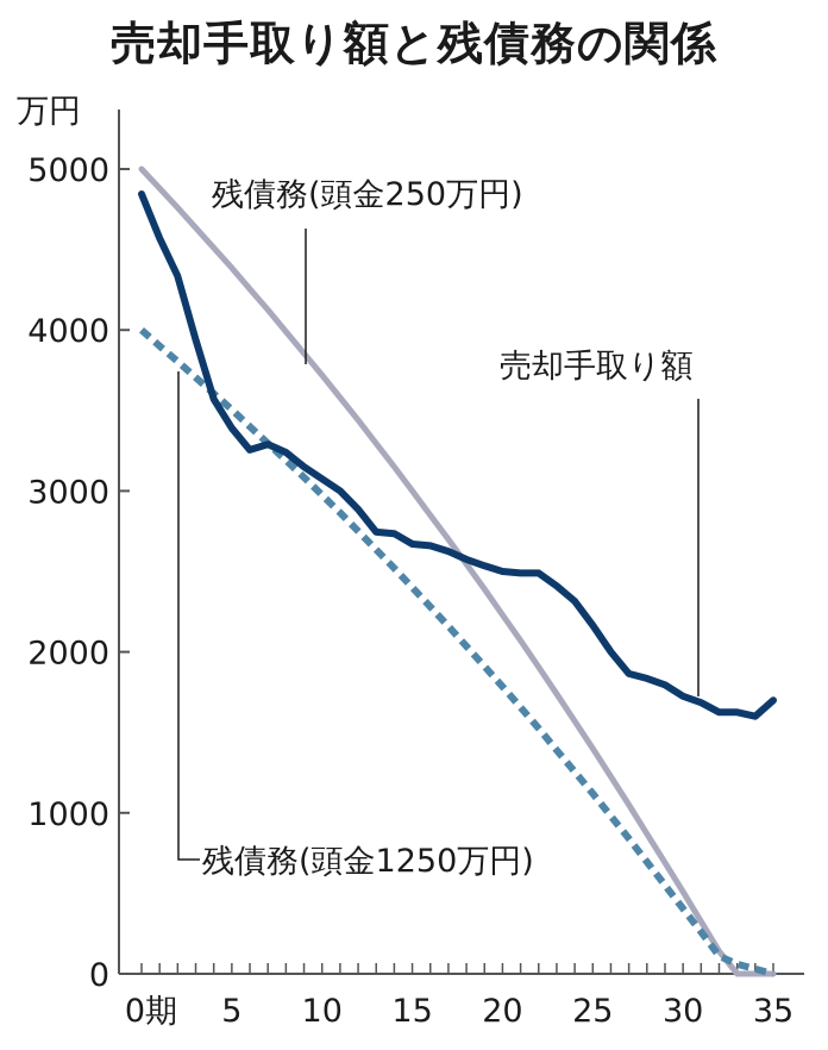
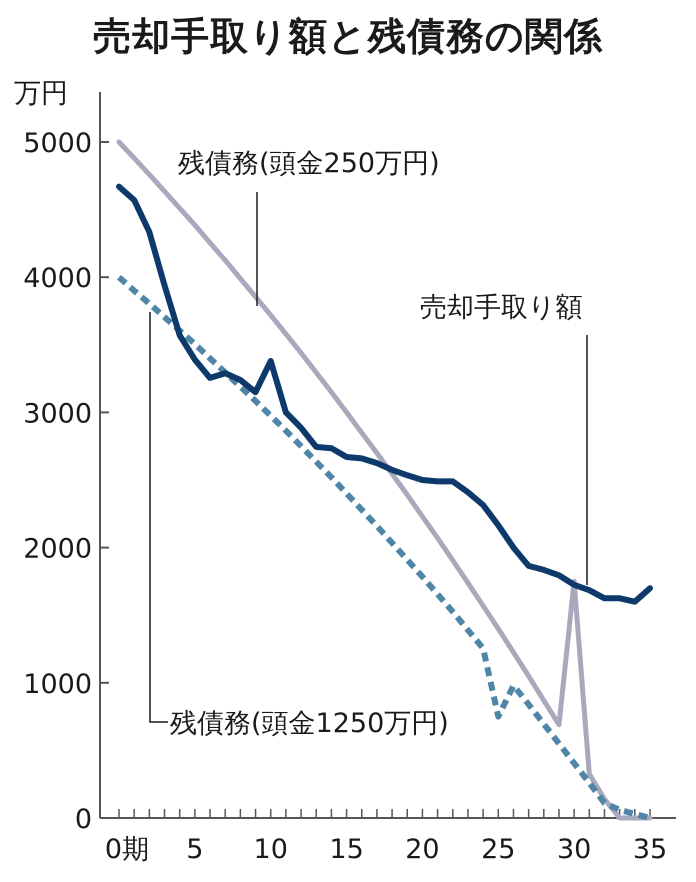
売却手取り額/0: 4840 -> 4670
売却手取り額/10: 3080 -> 3380
残債務(頭金1250万円)/25: 1120 -> 750
残債務(頭金250万円)/30: 510 -> 1750
